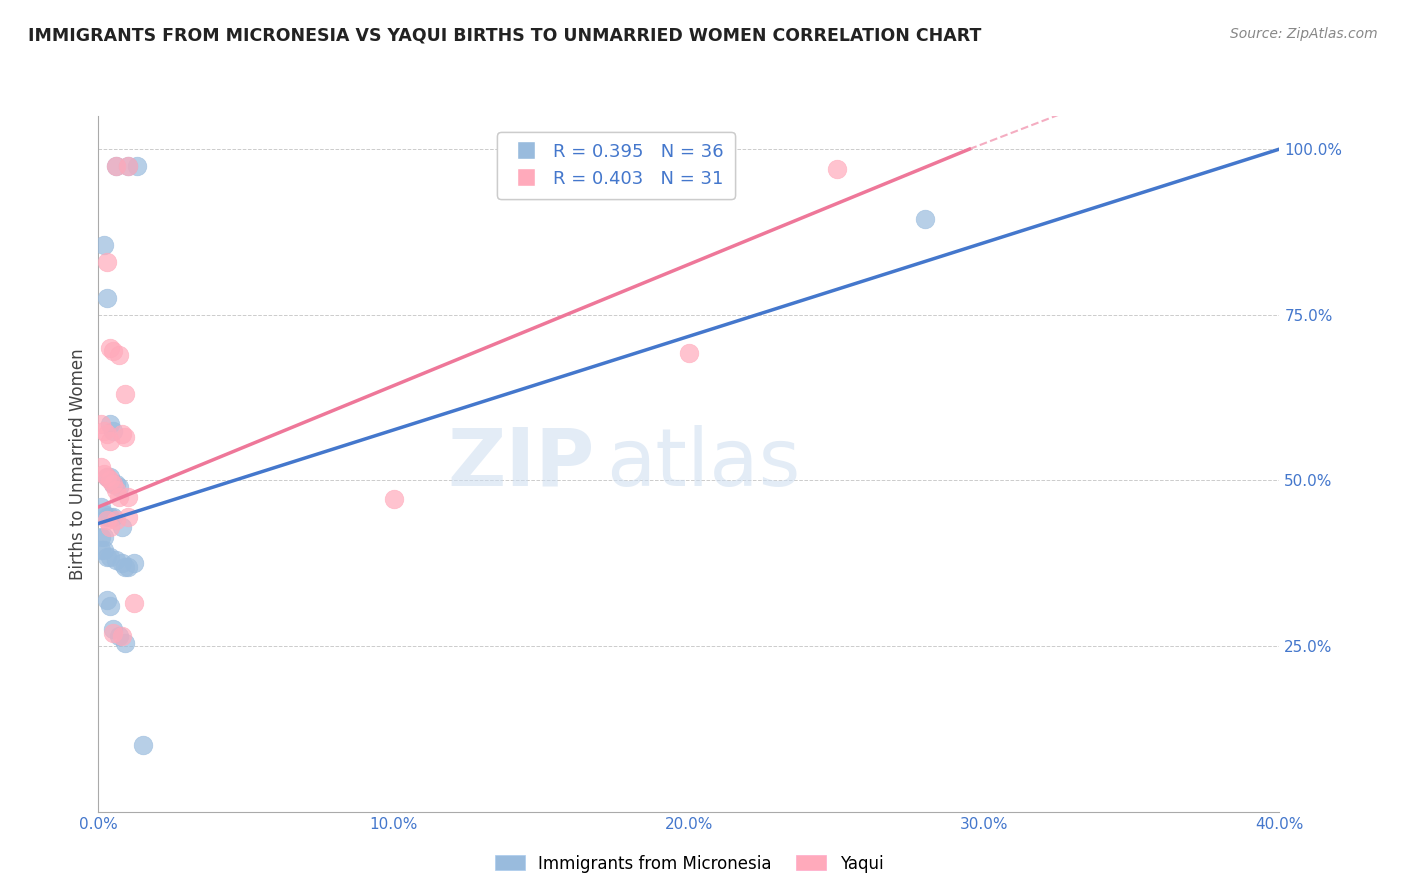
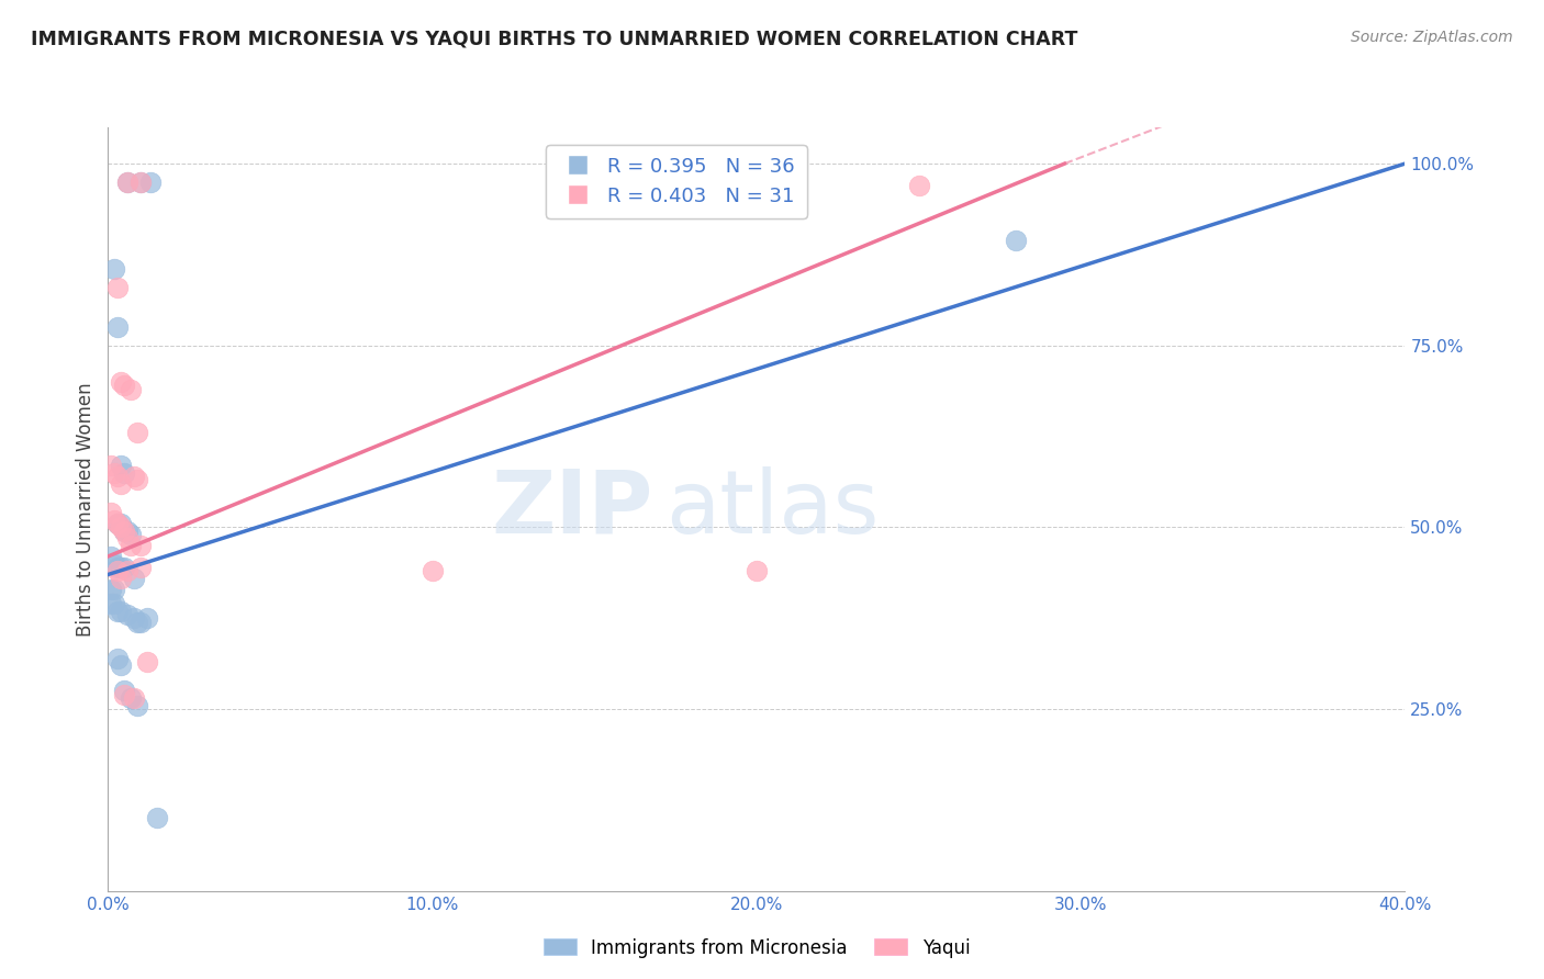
Yaqui/10.0%: 47.2% -> 44.0%
Yaqui/20.0%: 69.2% -> 44.0%
